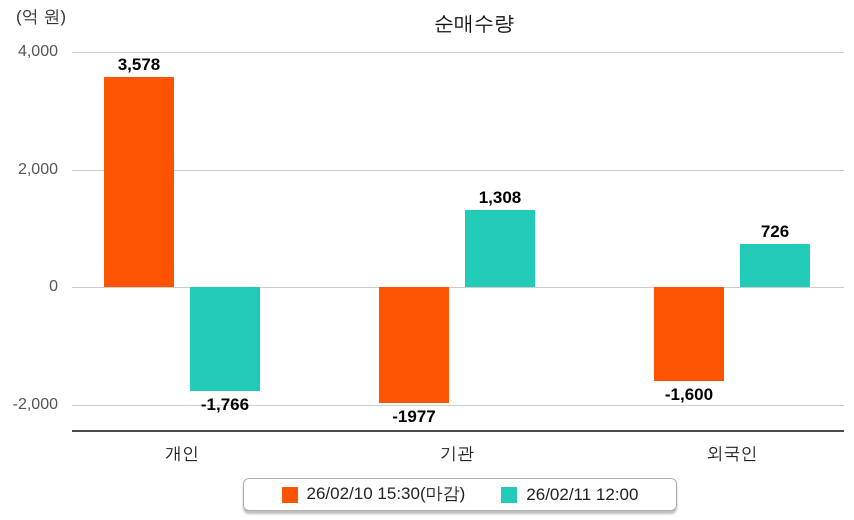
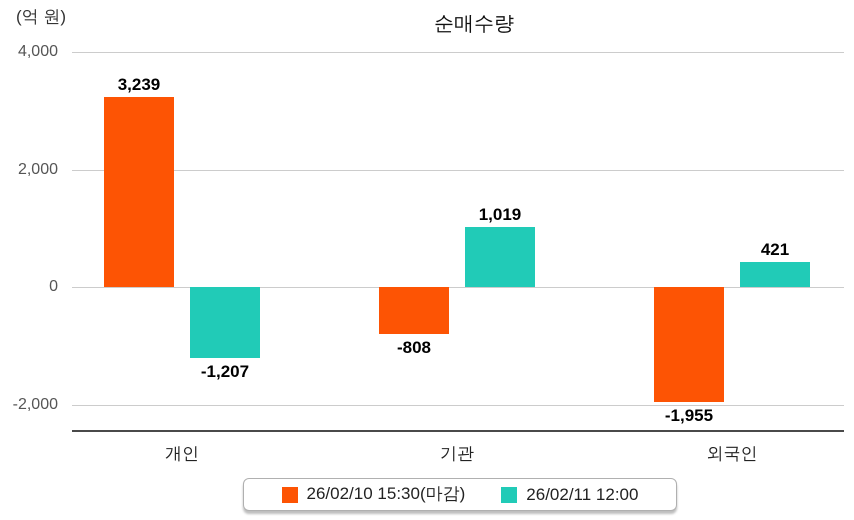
26/02/10 15:30(마감)/개인: 3,578 -> 3,239
26/02/11 12:00/개인: -1,766 -> -1,207
26/02/10 15:30(마감)/기관: -1977 -> -808
26/02/11 12:00/기관: 1,308 -> 1,019
26/02/10 15:30(마감)/외국인: -1,600 -> -1,955
26/02/11 12:00/외국인: 726 -> 421
